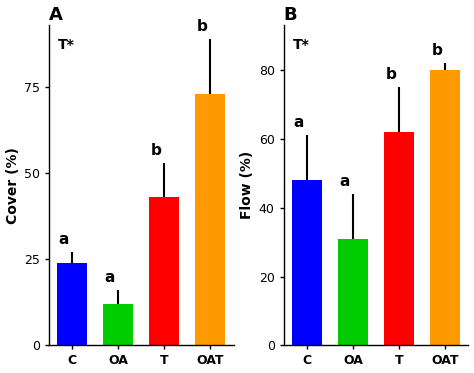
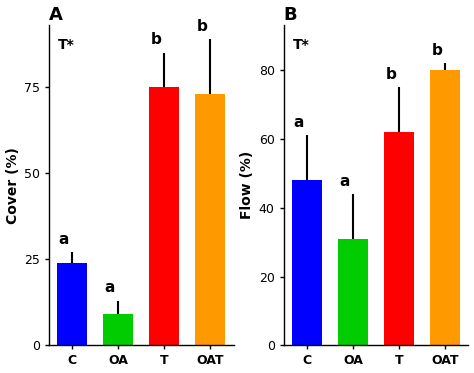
A/OA: 12 -> 9
A/T: 43 -> 75
